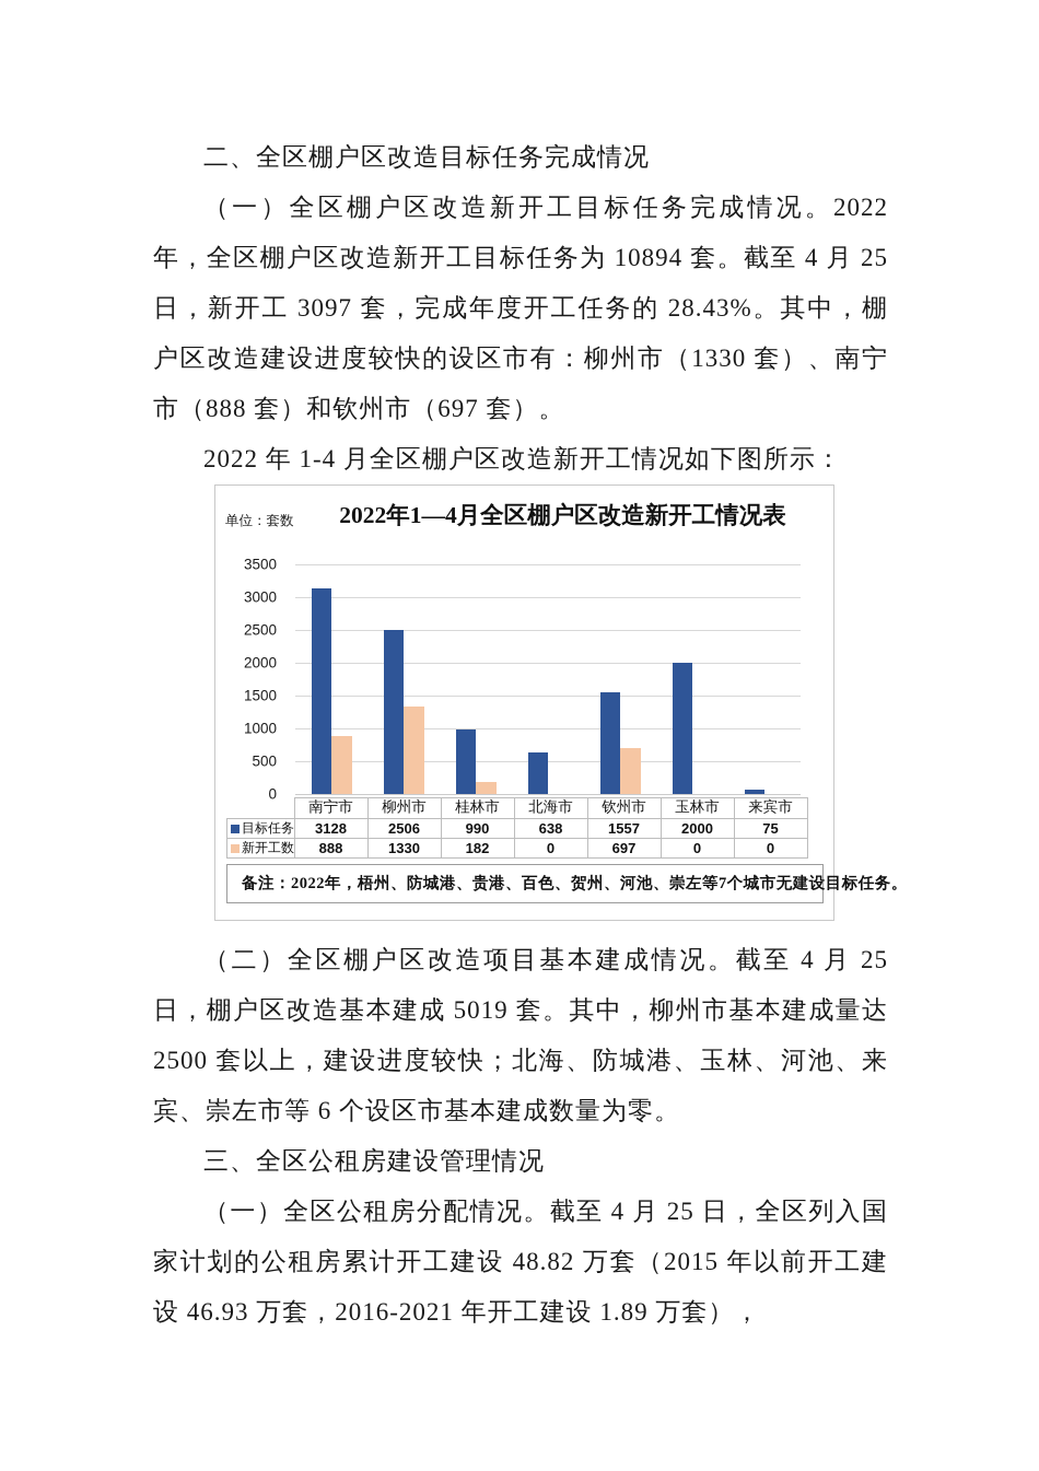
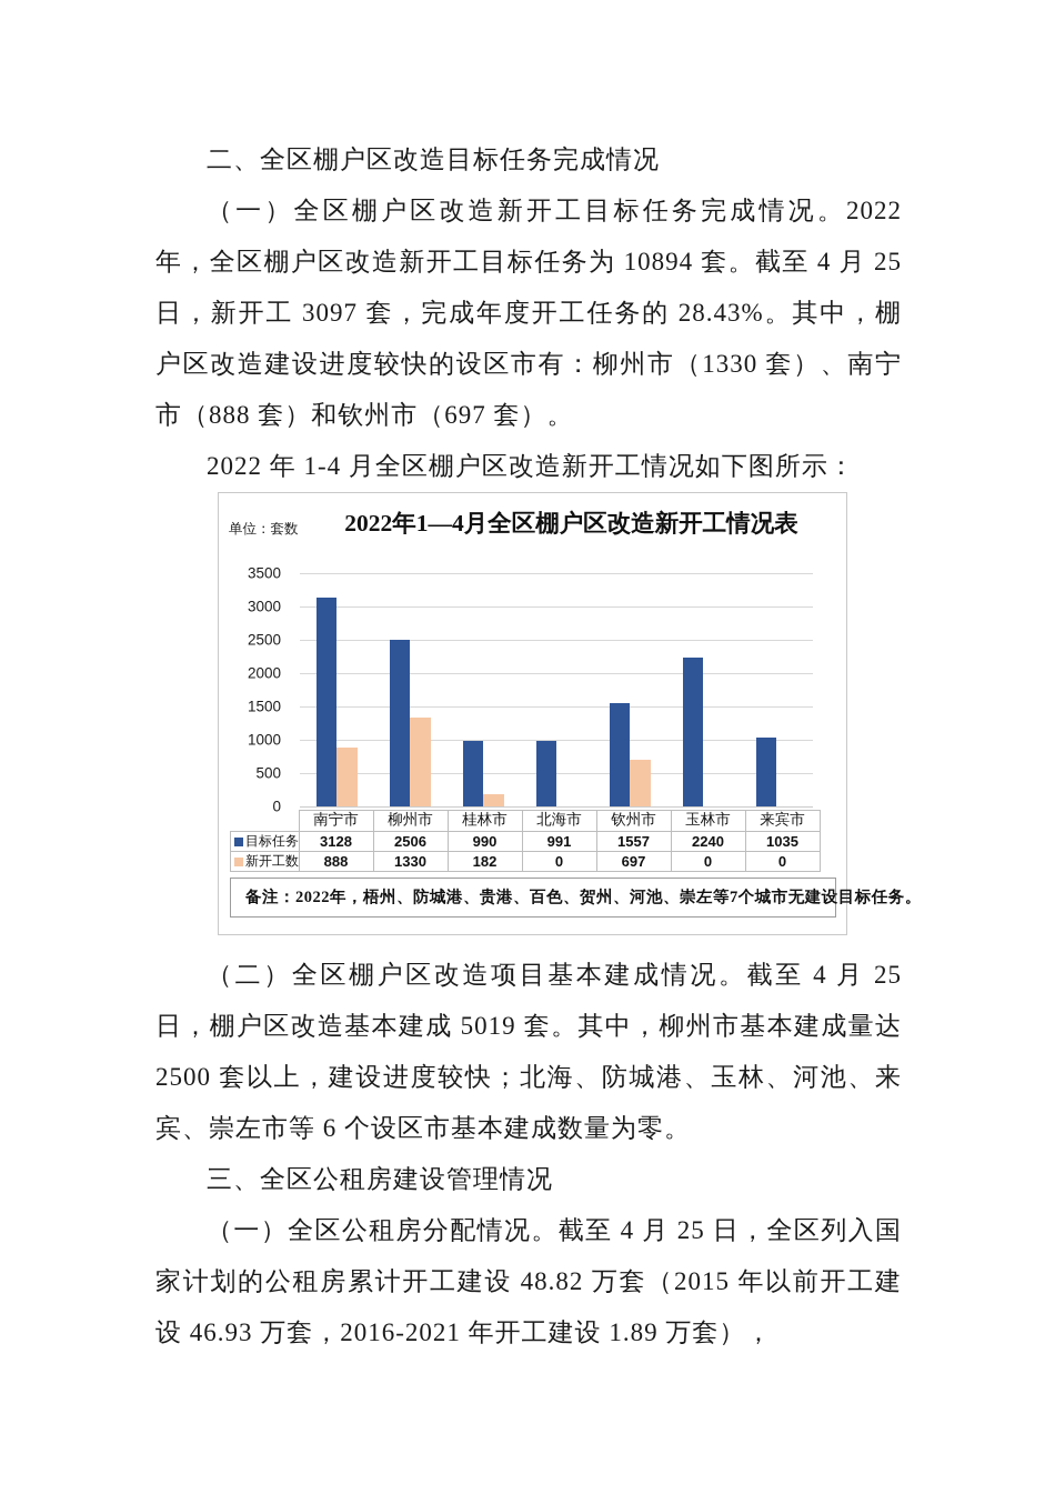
目标任务/北海市: 638 -> 991
目标任务/玉林市: 2000 -> 2240
目标任务/来宾市: 75 -> 1035
